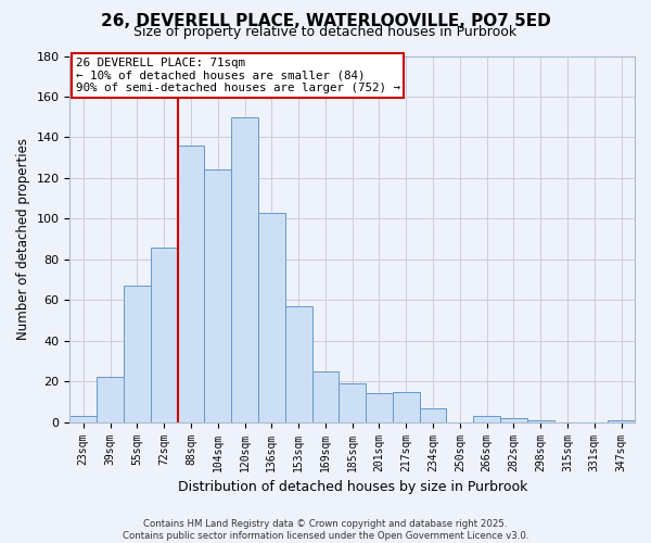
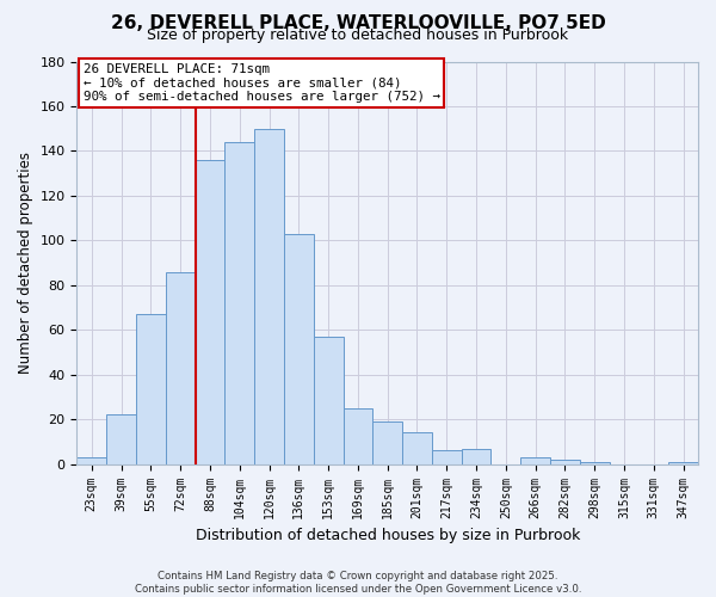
104sqm: 124 -> 144
217sqm: 15 -> 6
